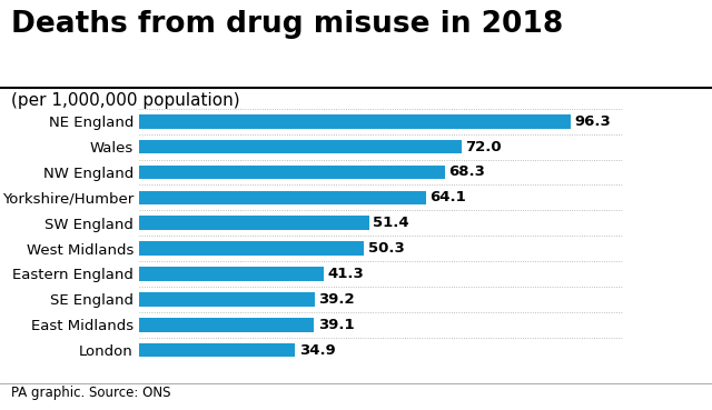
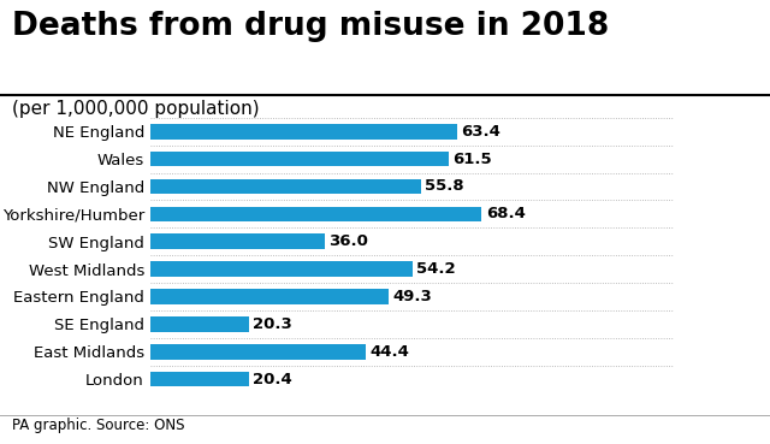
NE England: 96.3 -> 63.4
Wales: 72.0 -> 61.5
NW England: 68.3 -> 55.8
Yorkshire/Humber: 64.1 -> 68.4
SW England: 51.4 -> 36.0
West Midlands: 50.3 -> 54.2
Eastern England: 41.3 -> 49.3
SE England: 39.2 -> 20.3
East Midlands: 39.1 -> 44.4
London: 34.9 -> 20.4
